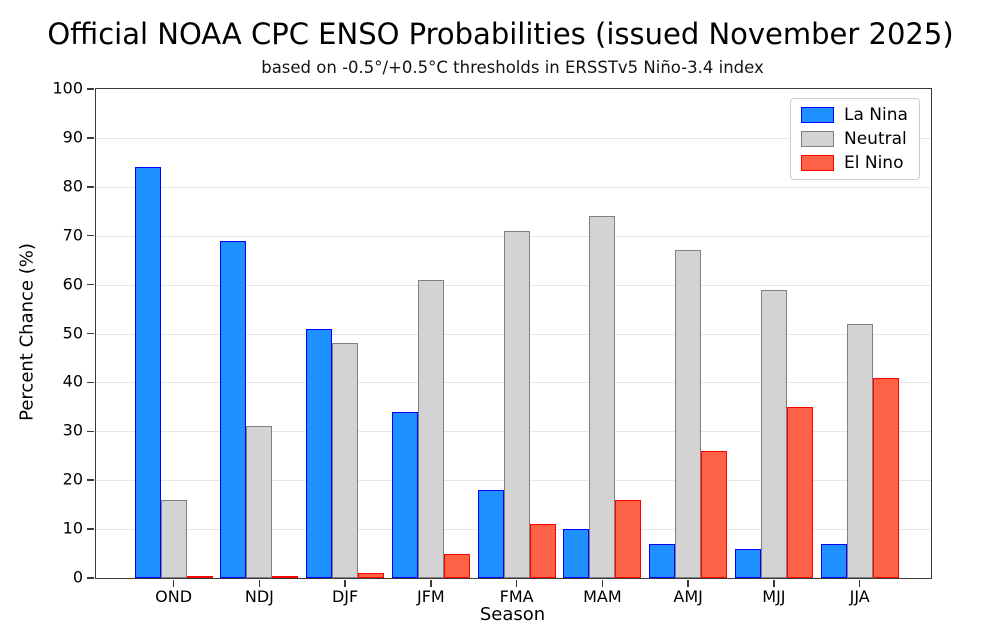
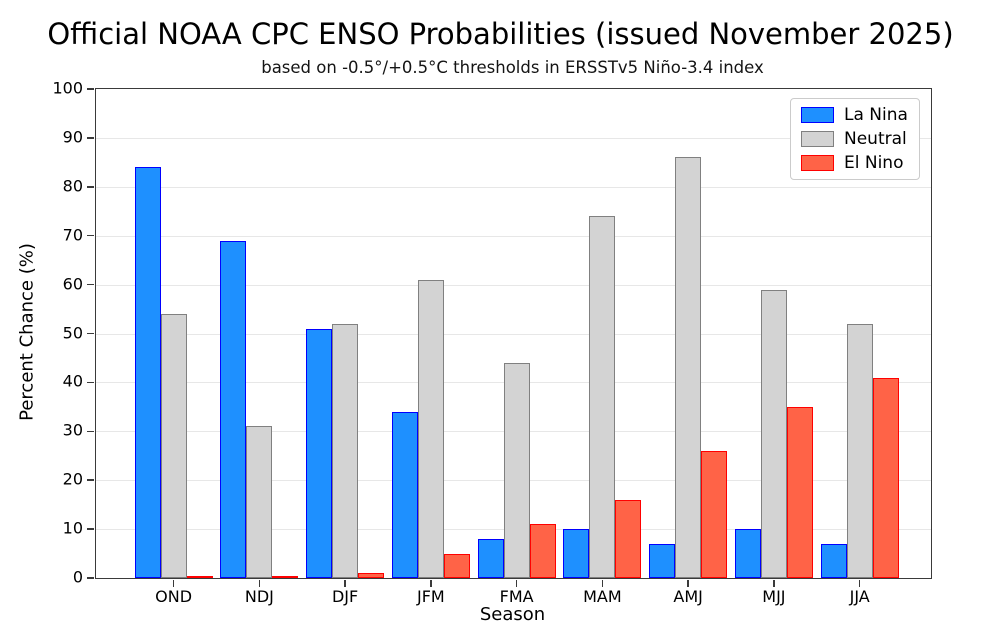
Neutral/OND: 16 -> 54
Neutral/DJF: 48 -> 52
La Nina/FMA: 18 -> 8
Neutral/FMA: 71 -> 44
Neutral/AMJ: 67 -> 86
La Nina/MJJ: 6 -> 10
